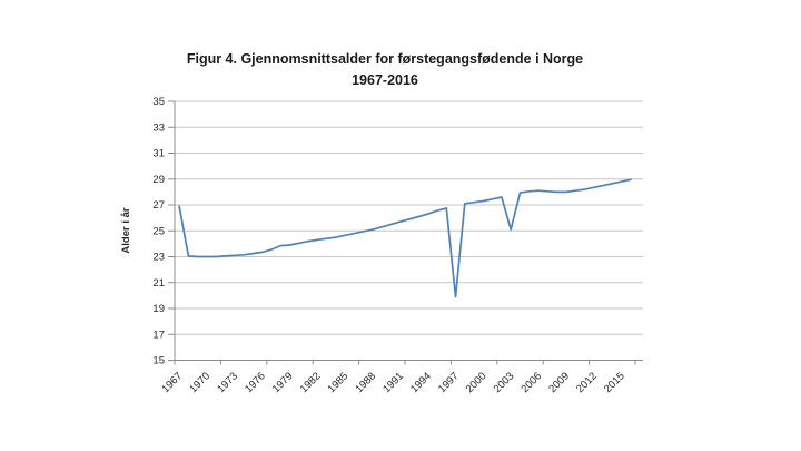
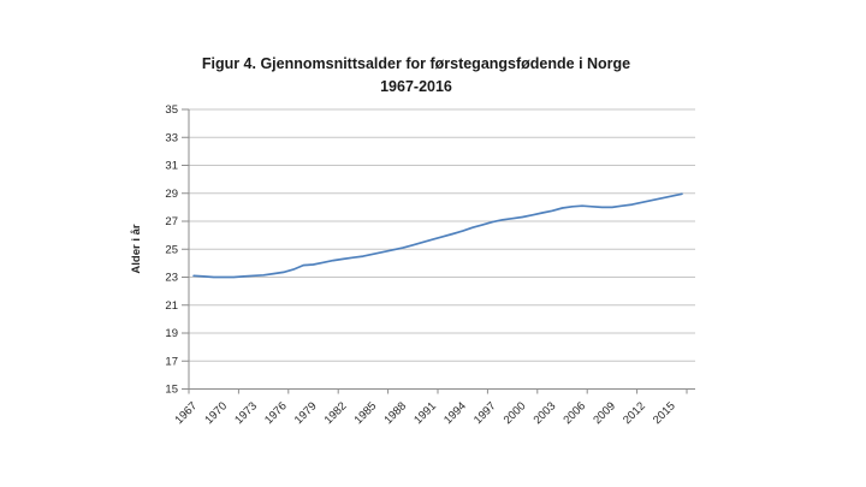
1967: 26.9 -> 23.1
1997: 19.9 -> 26.9
2003: 25.1 -> 27.8
